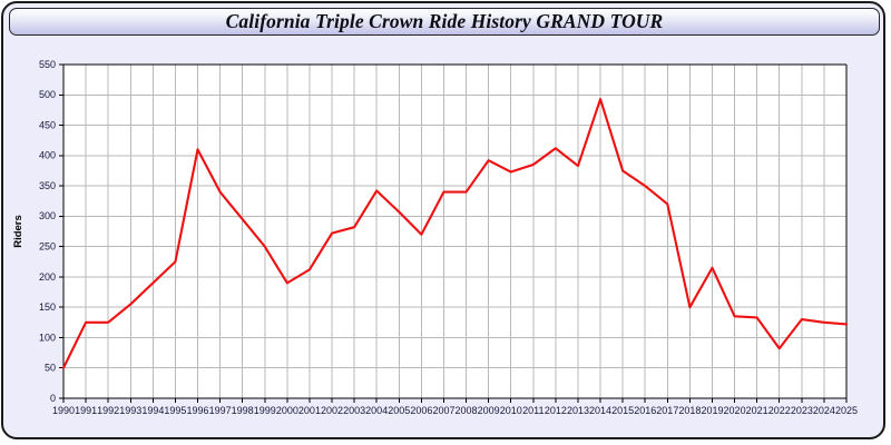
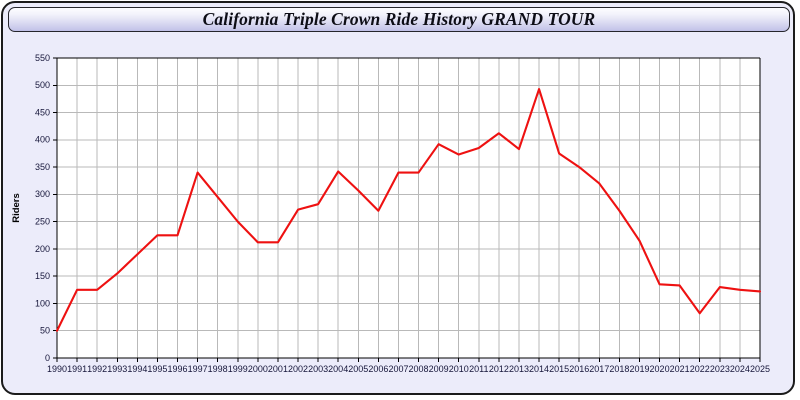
1996: 410 -> 220
2000: 190 -> 210
2018: 150 -> 270
